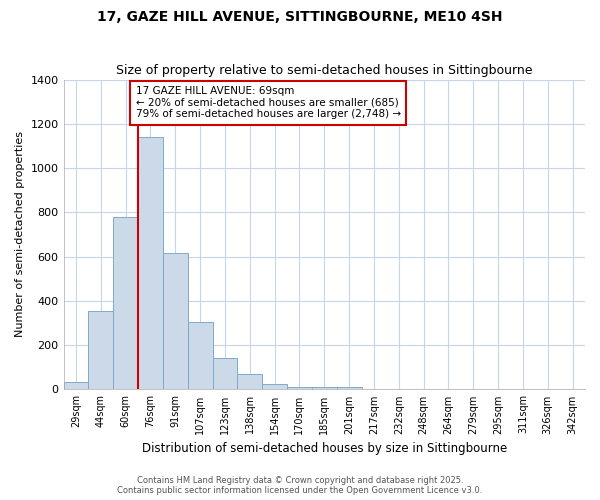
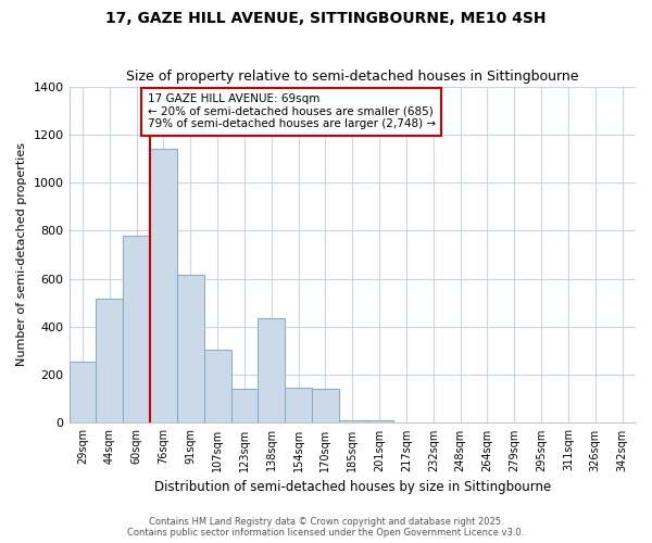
29sqm: 35 -> 255
44sqm: 355 -> 515
138sqm: 70 -> 435
154sqm: 25 -> 145
170sqm: 10 -> 140
